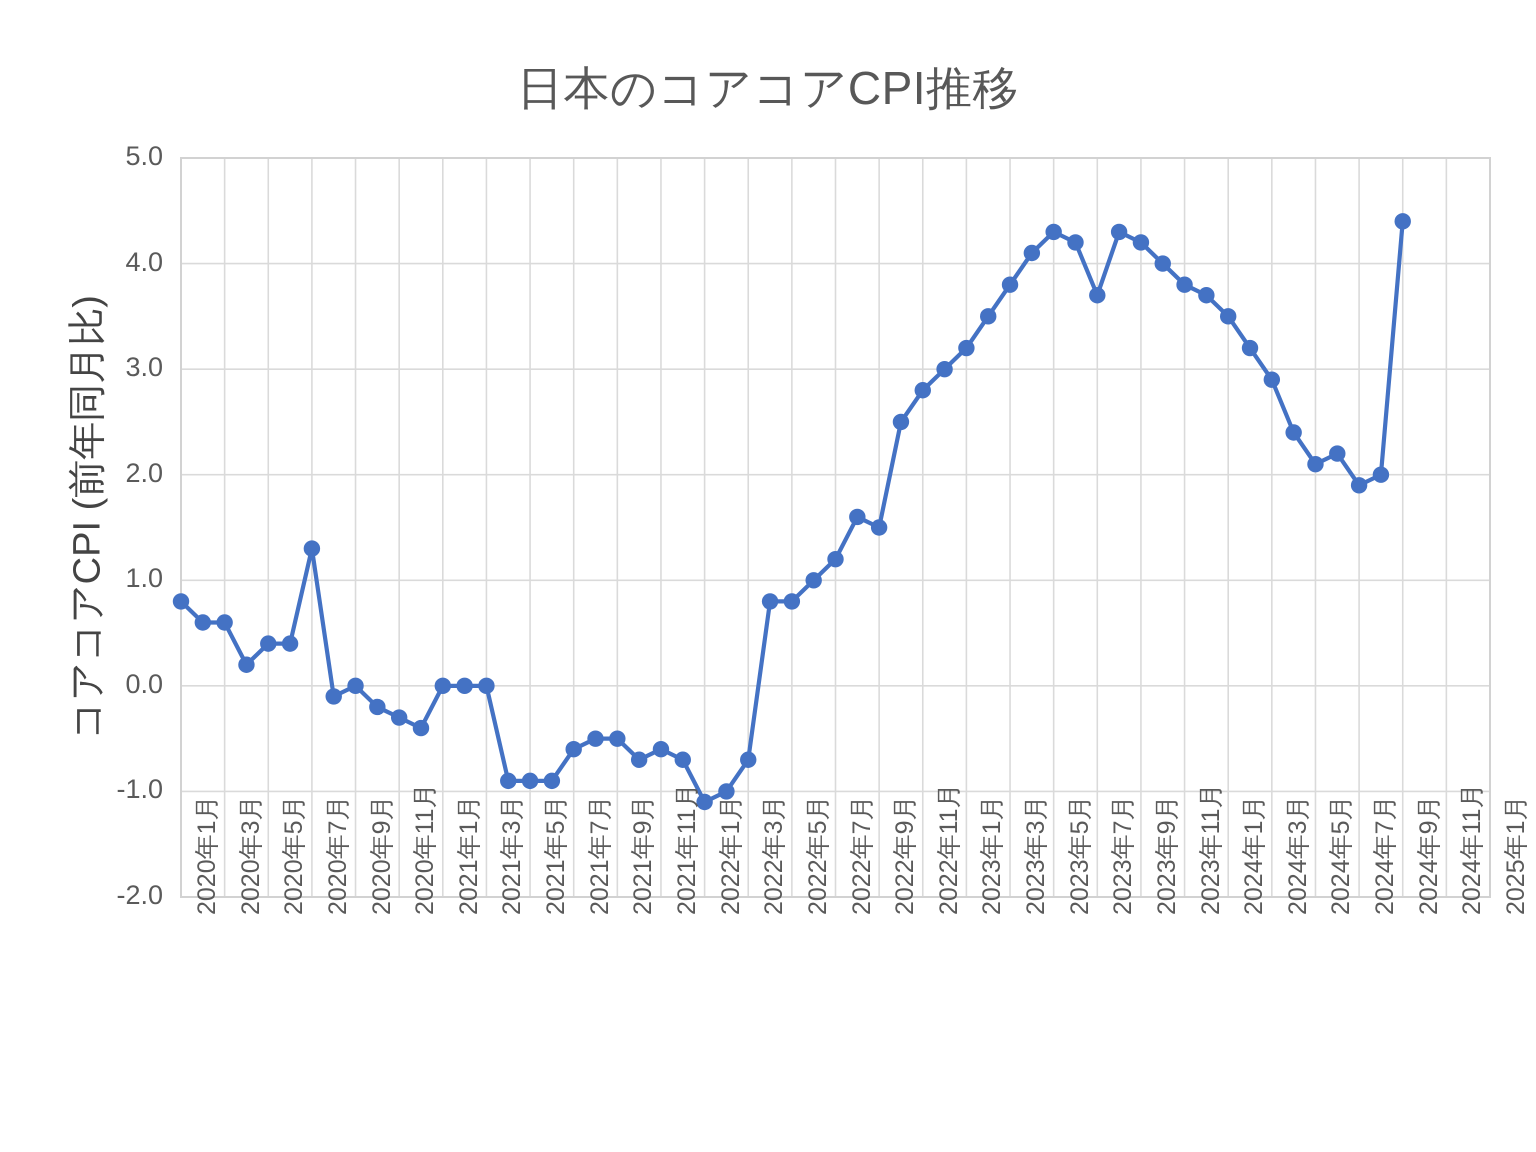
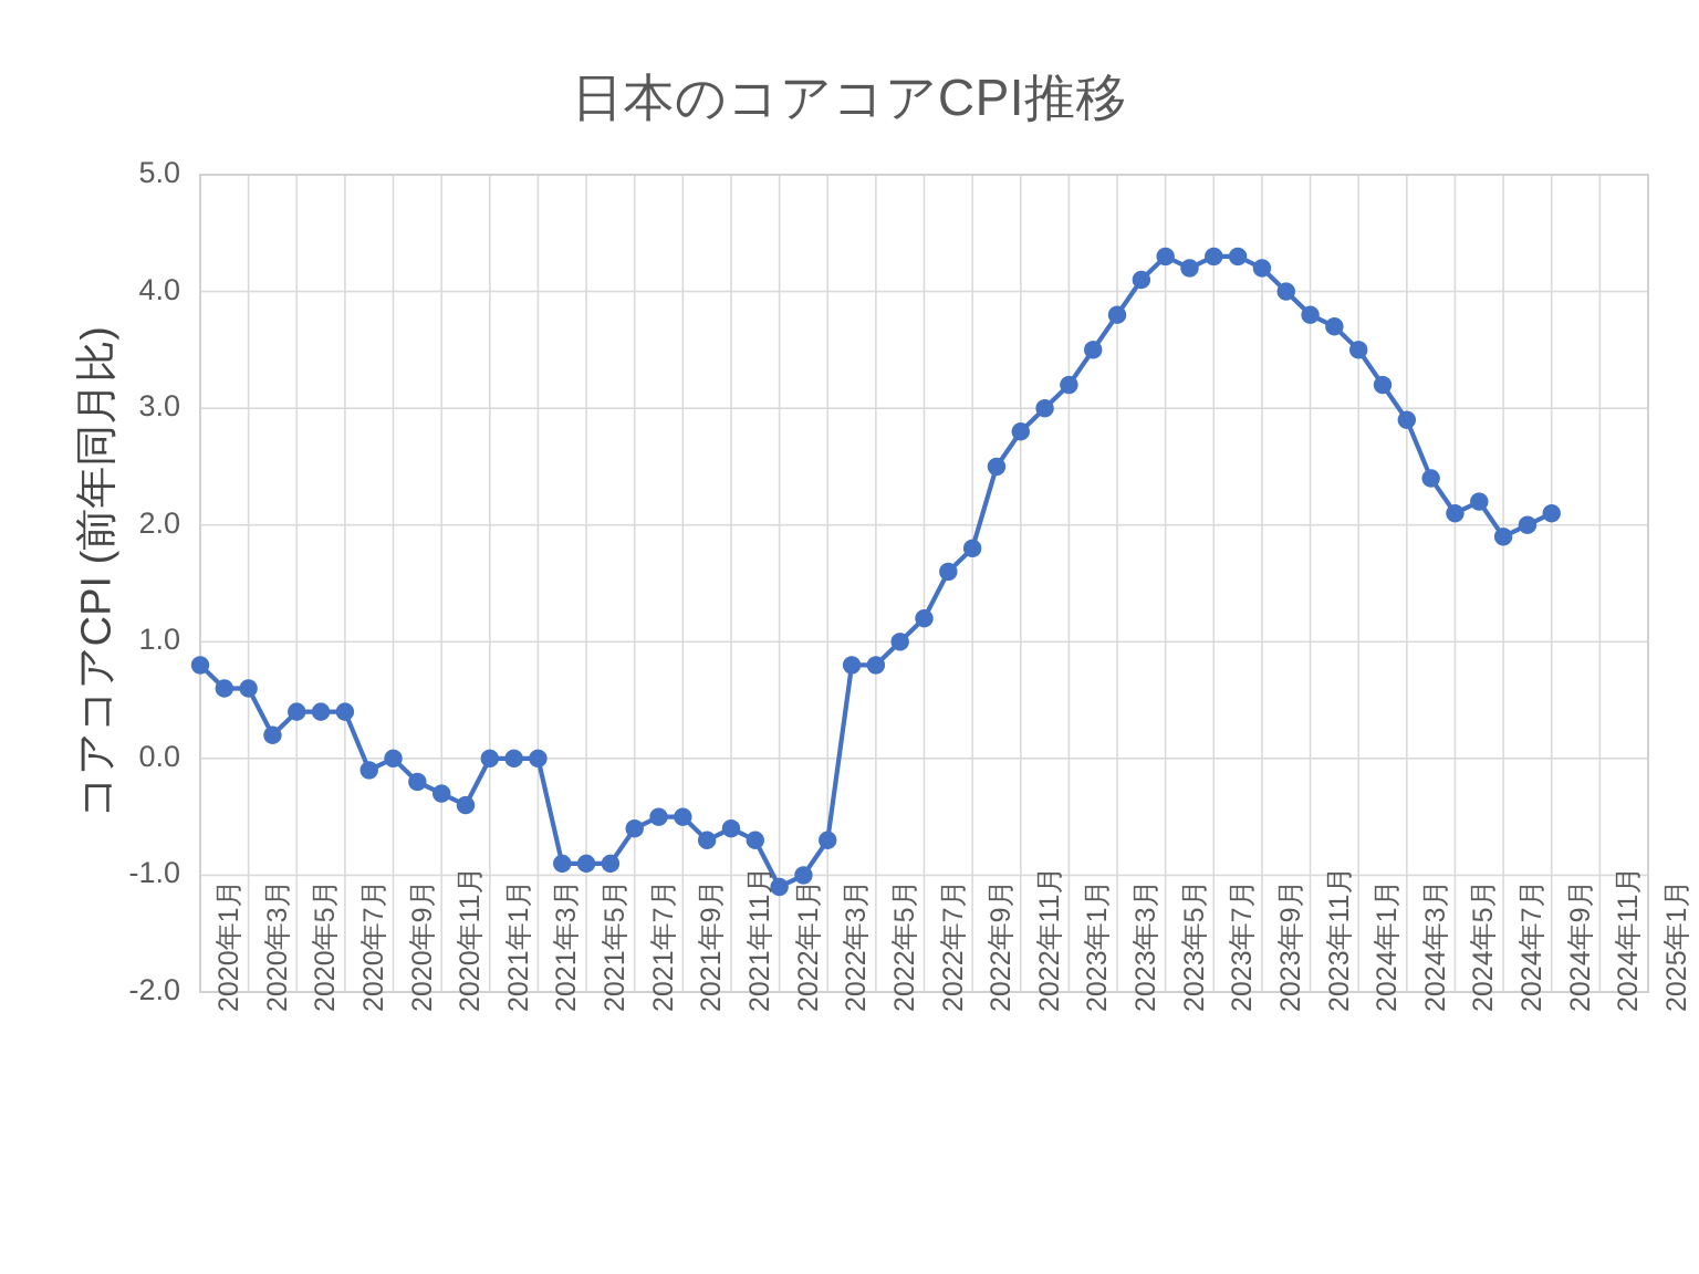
2020年7月: 1.3 -> 0.4
2022年9月: 1.5 -> 1.8
2023年7月: 3.7 -> 4.3
2024年9月: 4.4 -> 2.1
